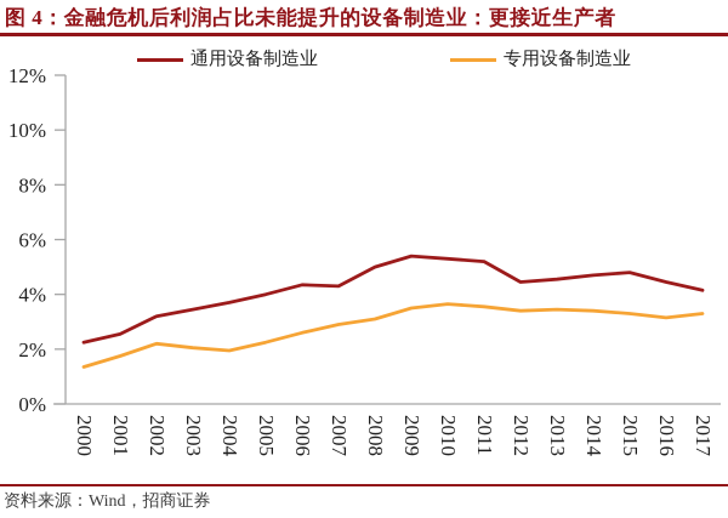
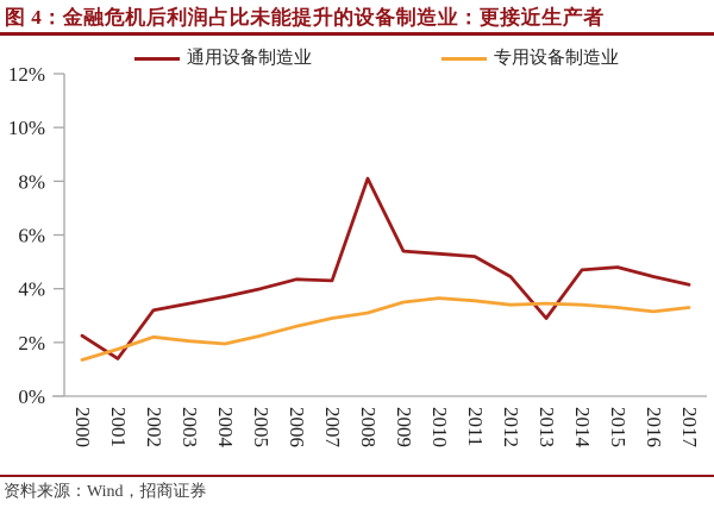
通用设备制造业/2001: 2.5% -> 1.4%
通用设备制造业/2008: 5.0% -> 8.1%
通用设备制造业/2013: 4.5% -> 2.9%
